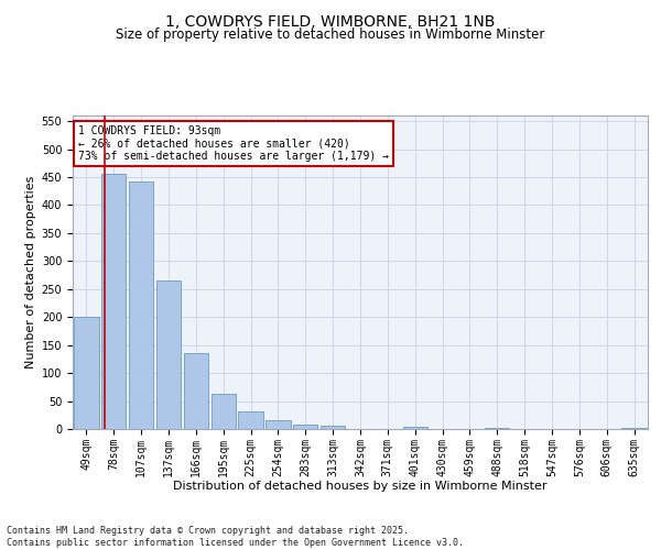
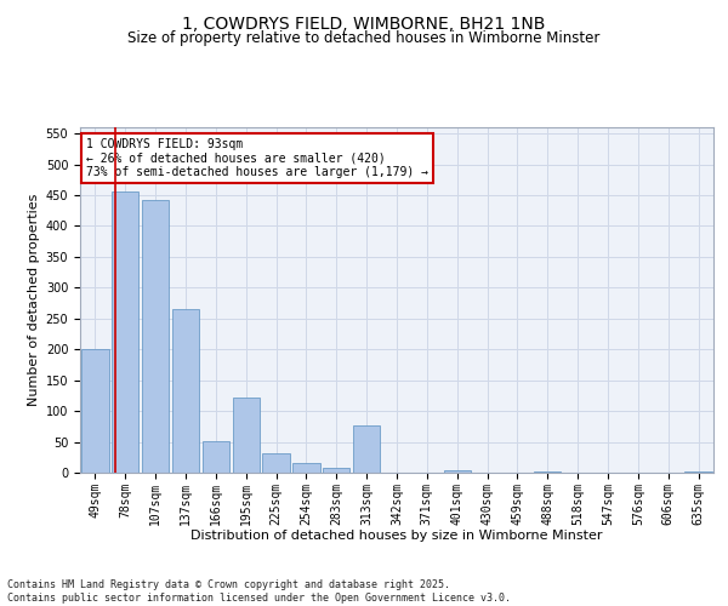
166sqm: 135 -> 52
195sqm: 62 -> 122
313sqm: 5 -> 76
